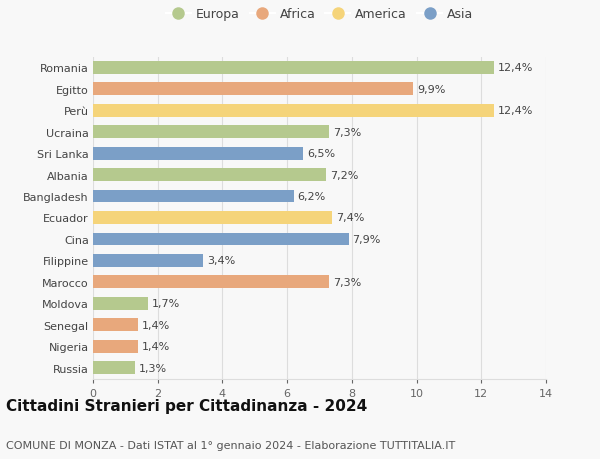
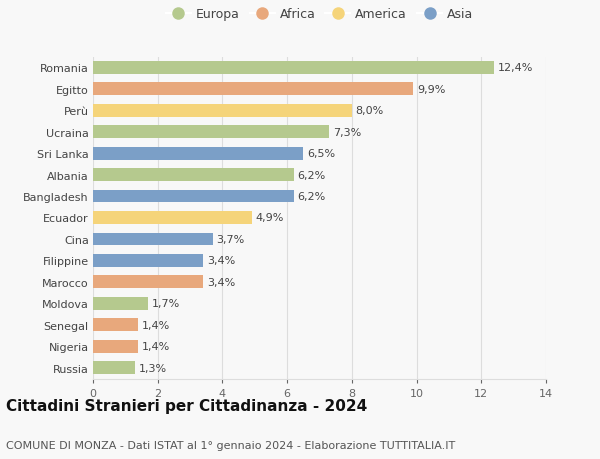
Perù: 12,4% -> 8,0%
Albania: 7,2% -> 6,2%
Ecuador: 7,4% -> 4,9%
Cina: 7,9% -> 3,7%
Marocco: 7,3% -> 3,4%
